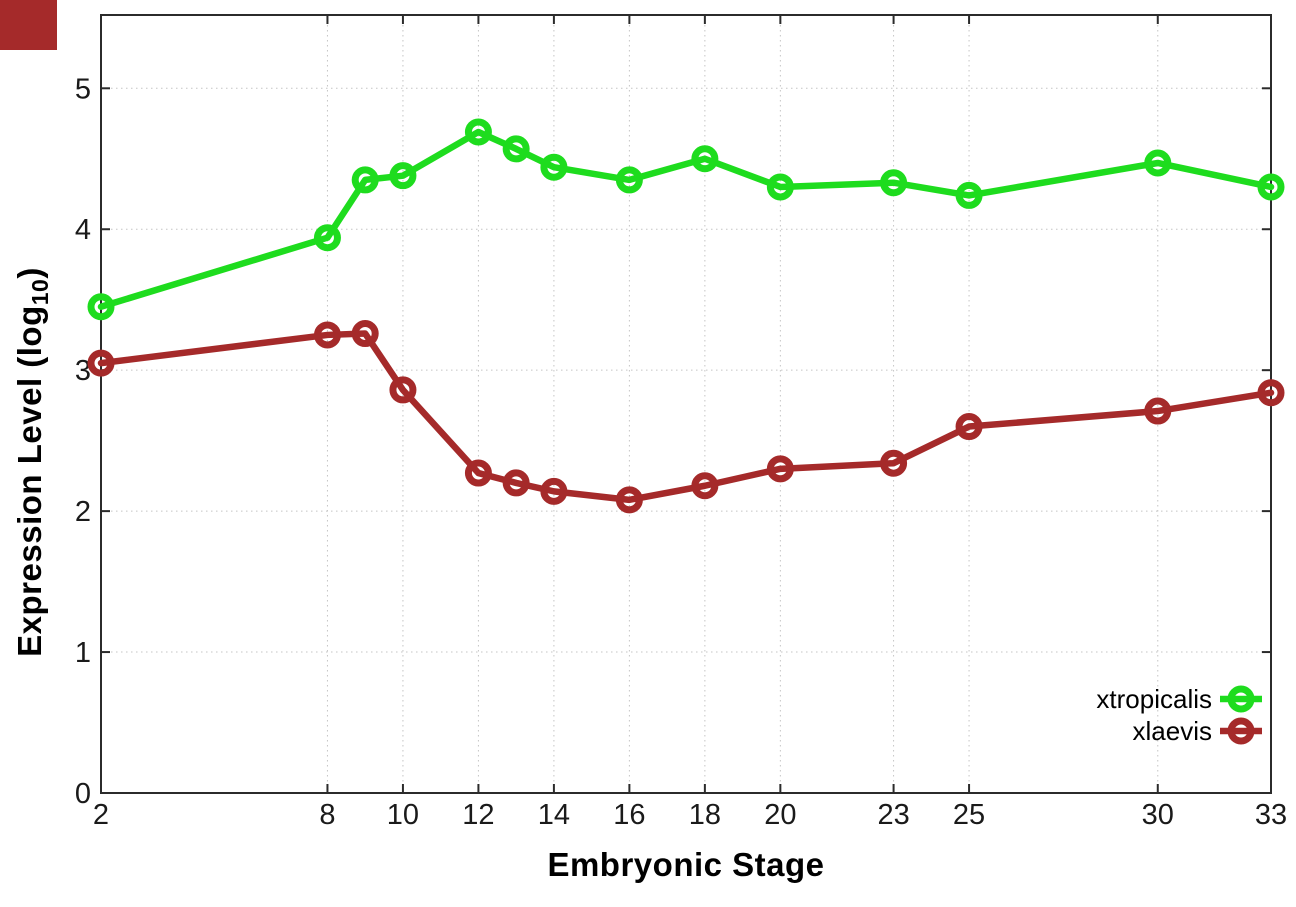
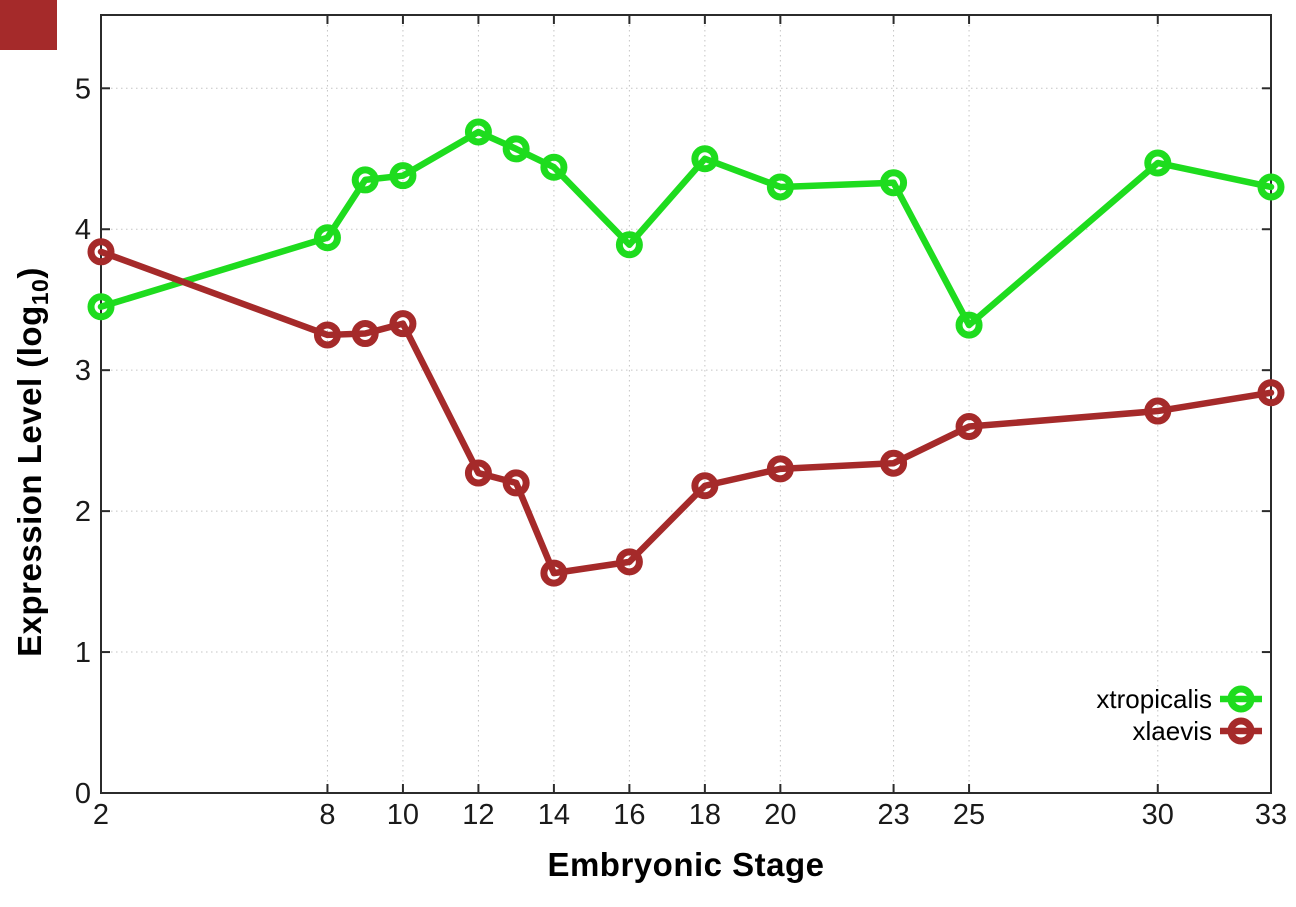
xlaevis/2: 3.05 -> 3.84
xlaevis/10: 2.86 -> 3.33
xlaevis/14: 2.14 -> 1.56
xtropicalis/16: 4.35 -> 3.89
xlaevis/16: 2.08 -> 1.64
xtropicalis/25: 4.24 -> 3.32
